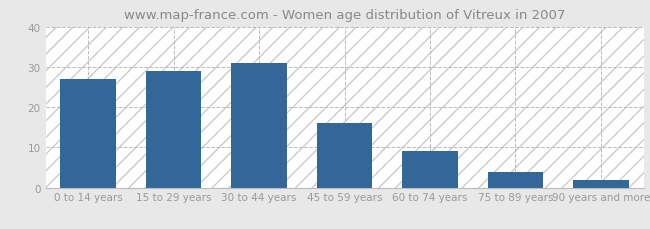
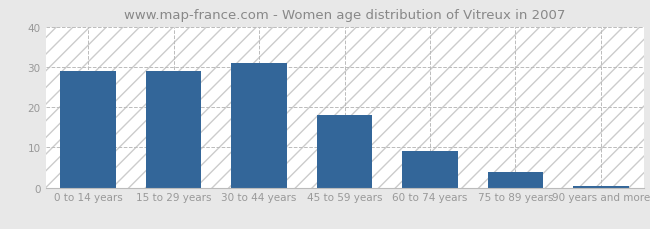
0 to 14 years: 27.0 -> 29.0
45 to 59 years: 16.0 -> 18.0
90 years and more: 2.0 -> 0.5
